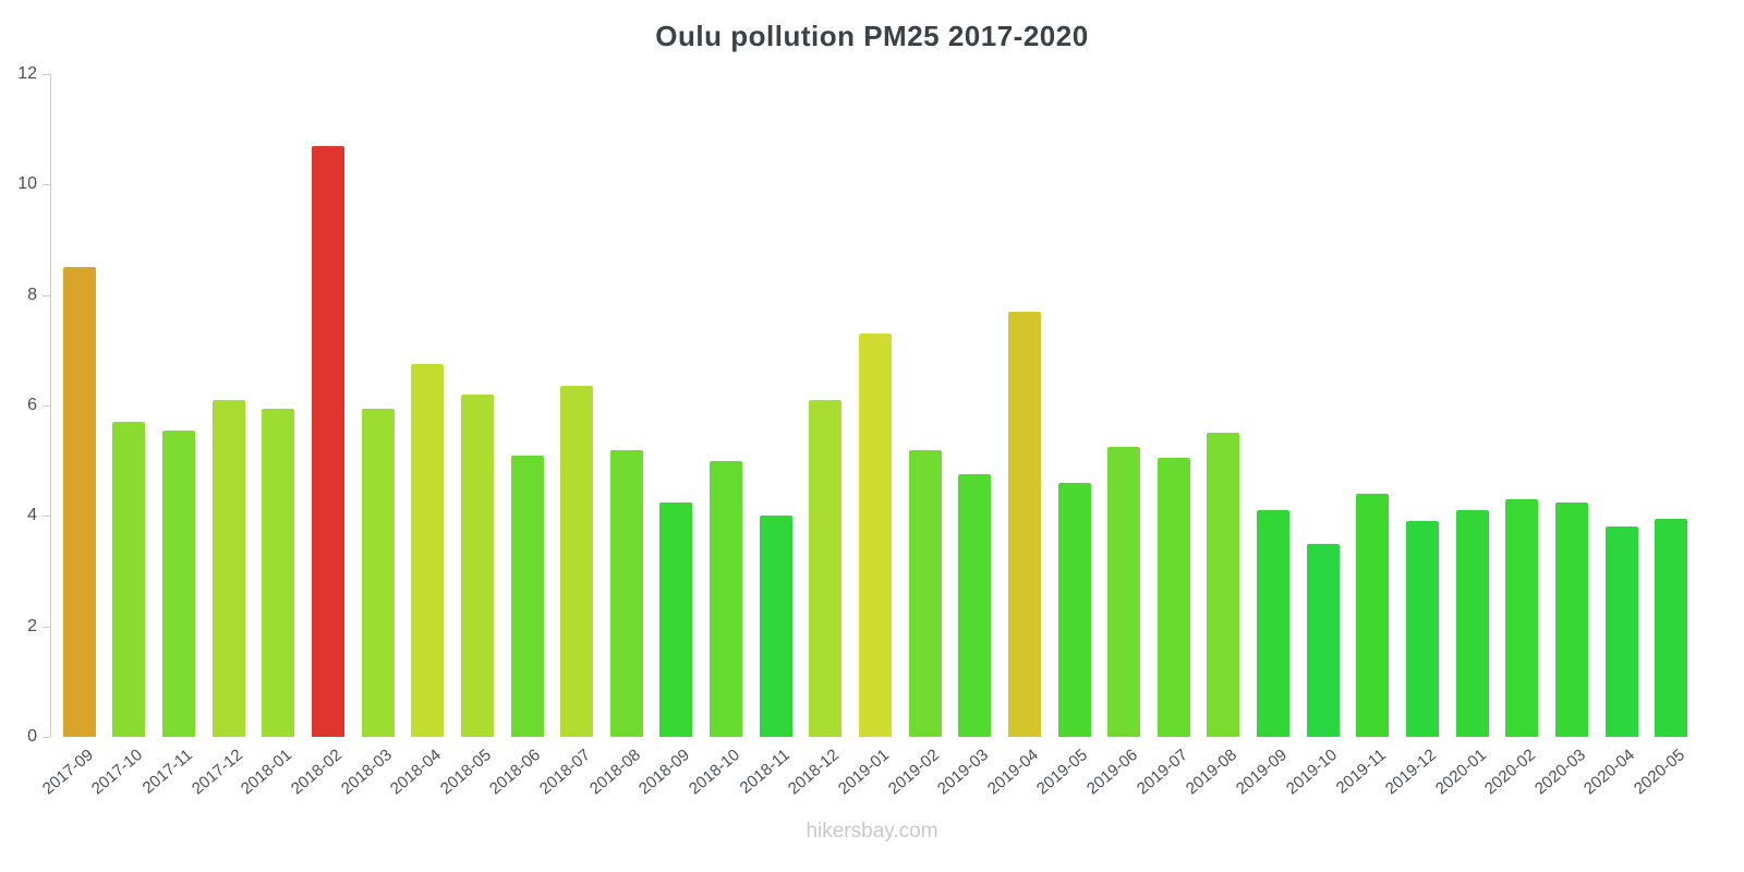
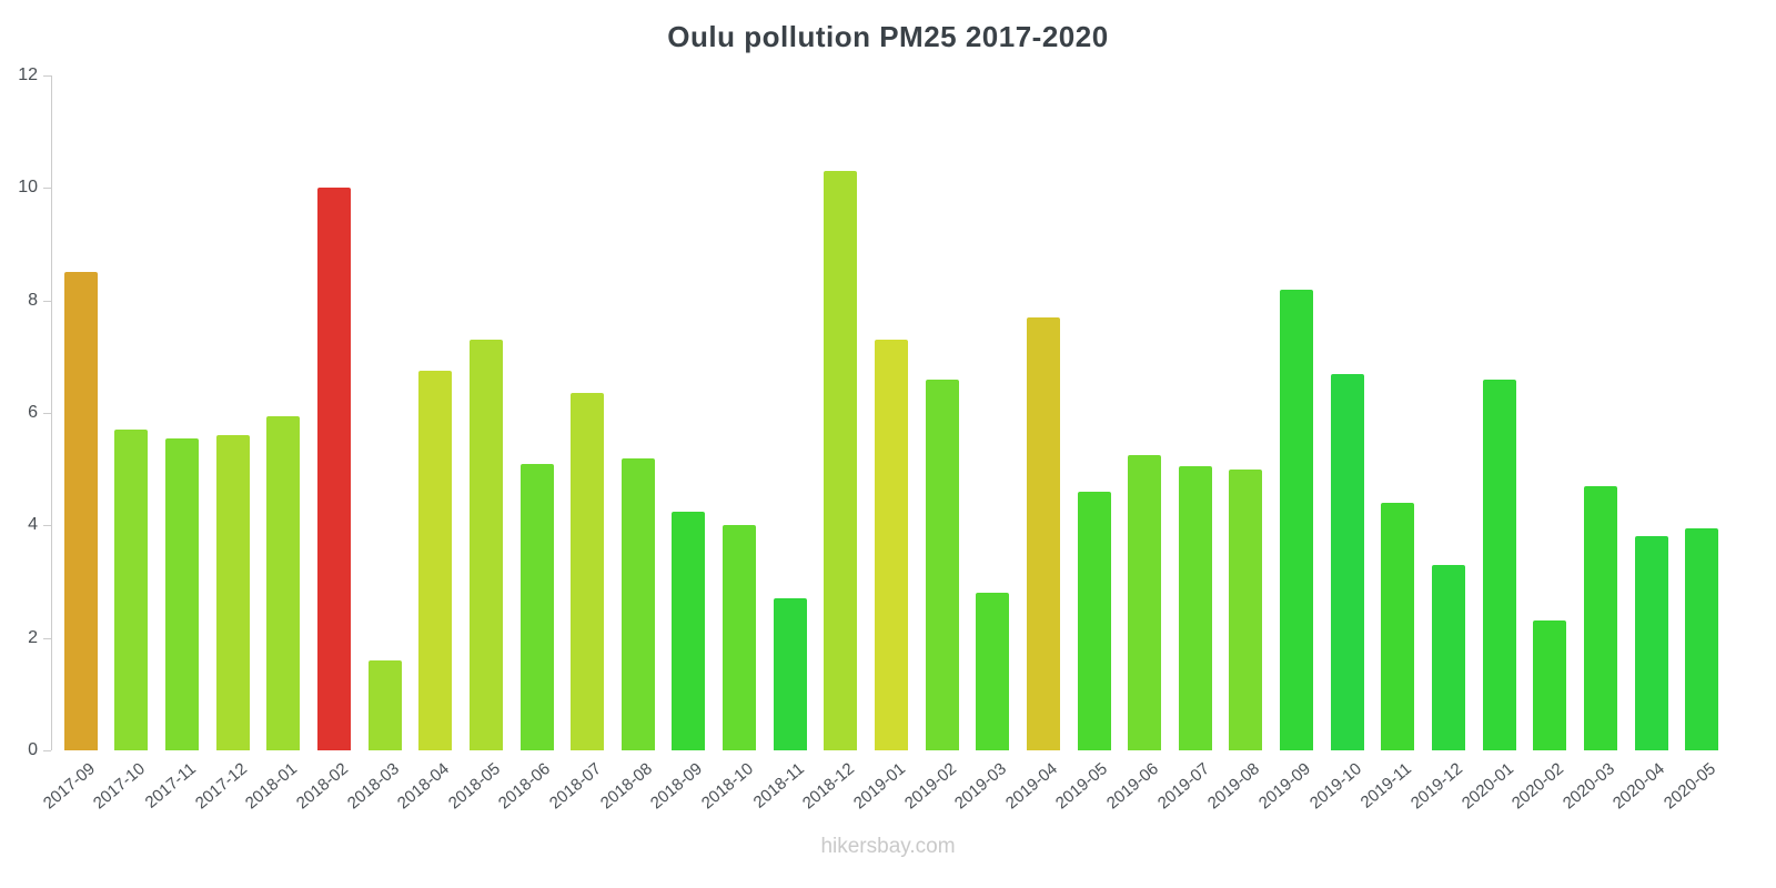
2017-12: 6.1 -> 5.6
2018-02: 10.7 -> 10.0
2018-03: 6.0 -> 1.6
2018-05: 6.2 -> 7.3
2018-10: 5.0 -> 4.0
2018-11: 4.0 -> 2.7
2018-12: 6.1 -> 10.3
2019-02: 5.2 -> 6.6
2019-03: 4.8 -> 2.8
2019-08: 5.5 -> 5.0
2019-09: 4.1 -> 8.2
2019-10: 3.5 -> 6.7
2019-12: 3.9 -> 3.3
2020-01: 4.1 -> 6.6
2020-02: 4.3 -> 2.3
2020-03: 4.2 -> 4.7
